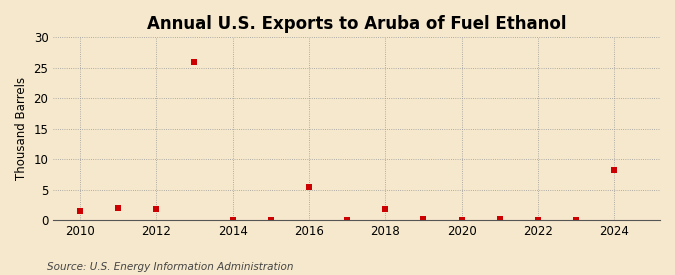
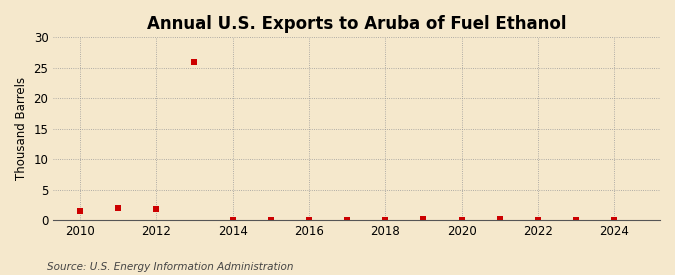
2016: 5.4 -> 0.1
2018: 1.8 -> 0.1
2024: 8.2 -> 0.1
